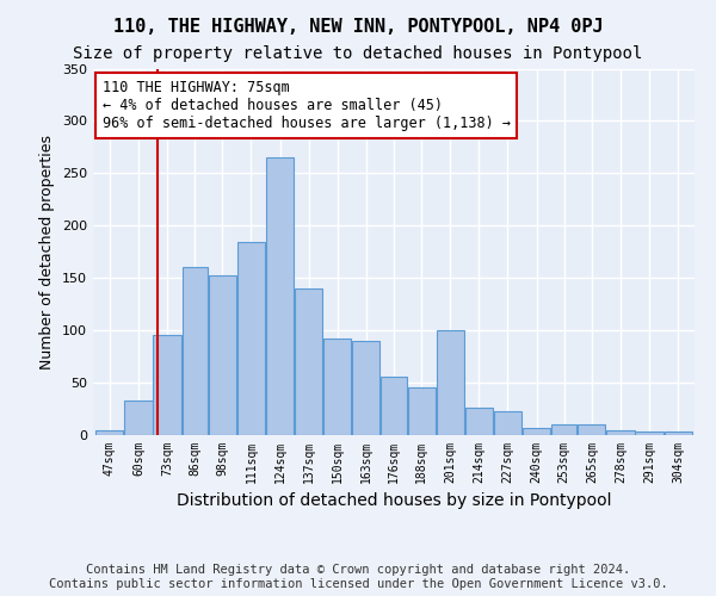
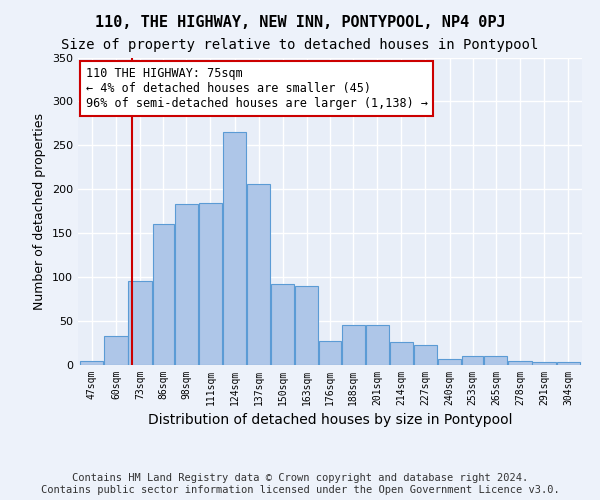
98sqm: 152 -> 183
137sqm: 140 -> 206
176sqm: 56 -> 27
201sqm: 100 -> 46
